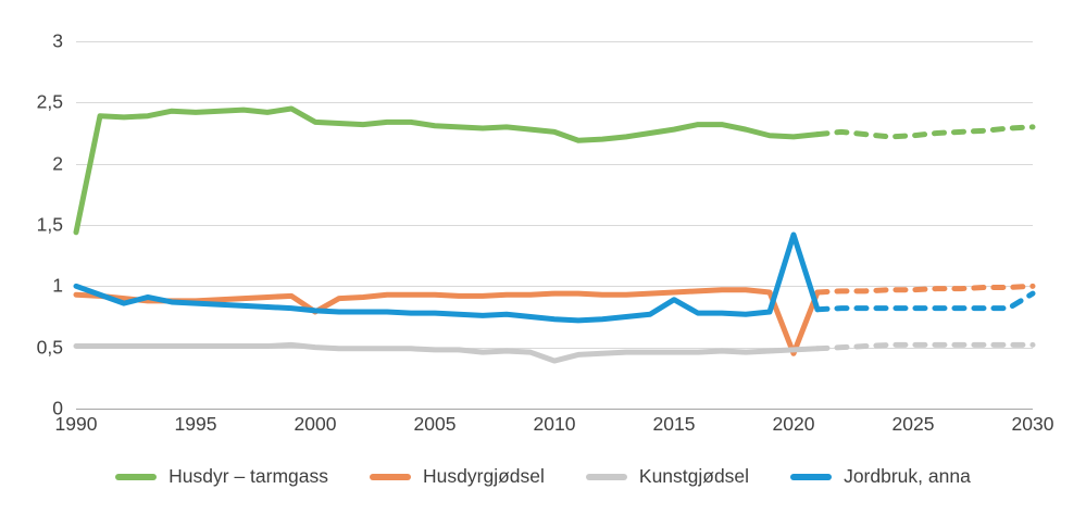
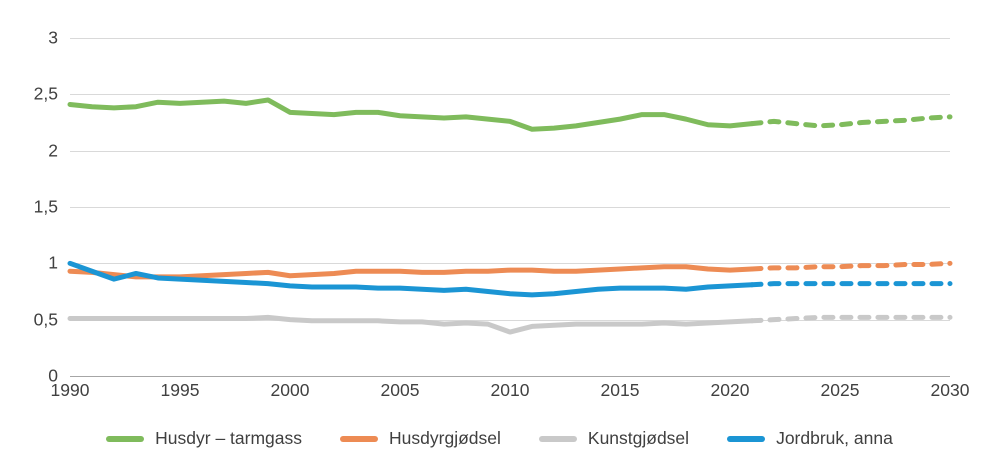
Husdyr – tarmgass/1990: 1.44 -> 2.41
Husdyrgjødsel/2000: 0.79 -> 0.89
Jordbruk, anna/2015: 0.89 -> 0.78
Husdyrgjødsel/2020: 0.45 -> 0.94
Jordbruk, anna/2020: 1.42 -> 0.80
Jordbruk, anna/2030: 0.94 -> 0.82
